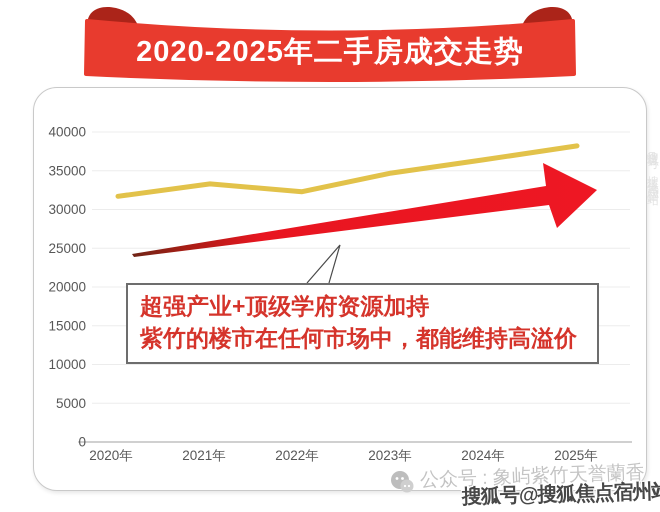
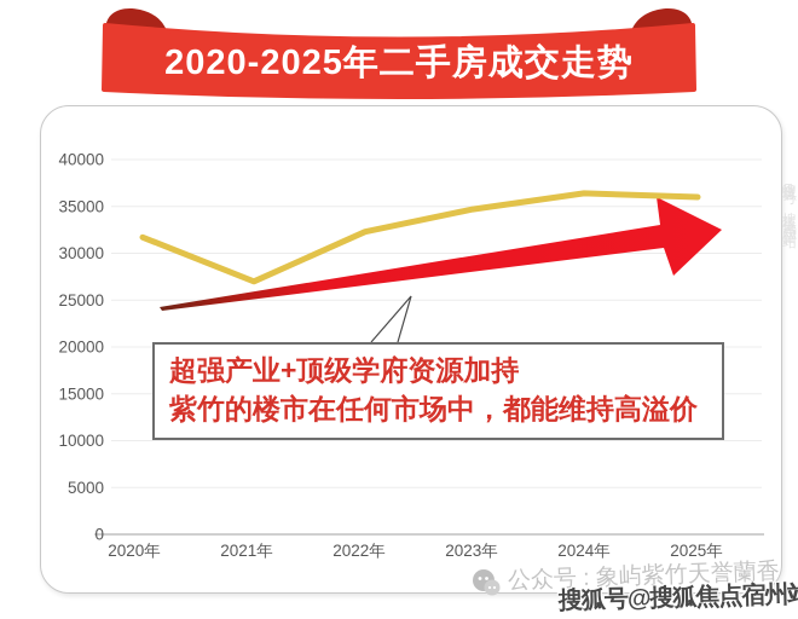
2021年: 33000 -> 27000
2025年: 38000 -> 36000
